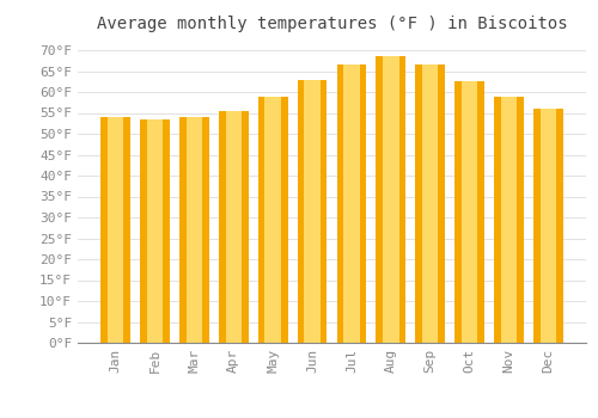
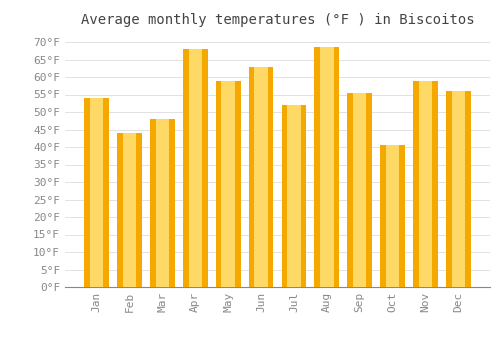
Feb: 53.5°F -> 44.0°F
Mar: 54.0°F -> 48.0°F
Apr: 55.5°F -> 68.0°F
Jul: 66.5°F -> 52.0°F
Sep: 66.5°F -> 55.5°F
Oct: 62.5°F -> 40.5°F
